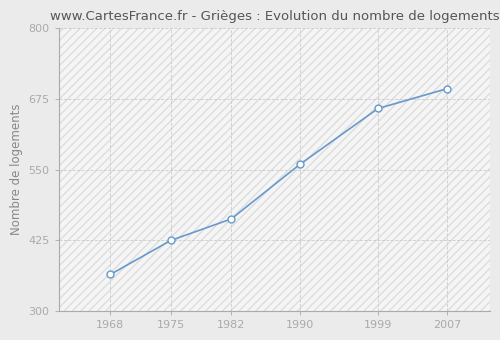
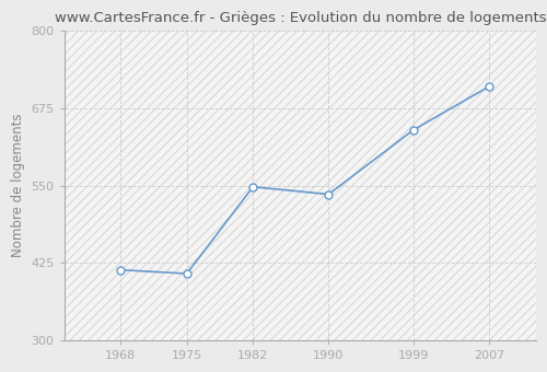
1968: 365 -> 414
1975: 425 -> 408
1982: 463 -> 548
1990: 560 -> 536
1999: 658 -> 640
2007: 693 -> 710
